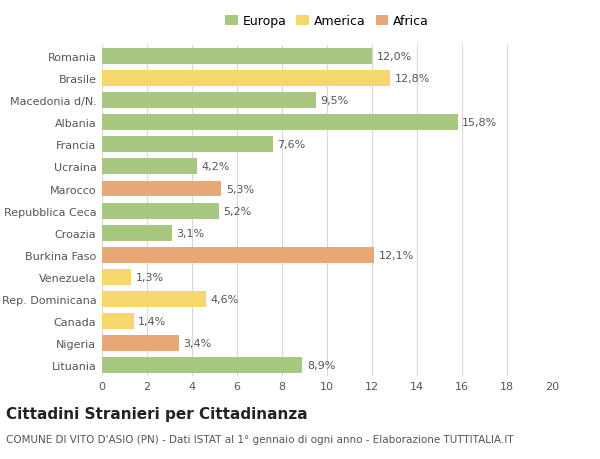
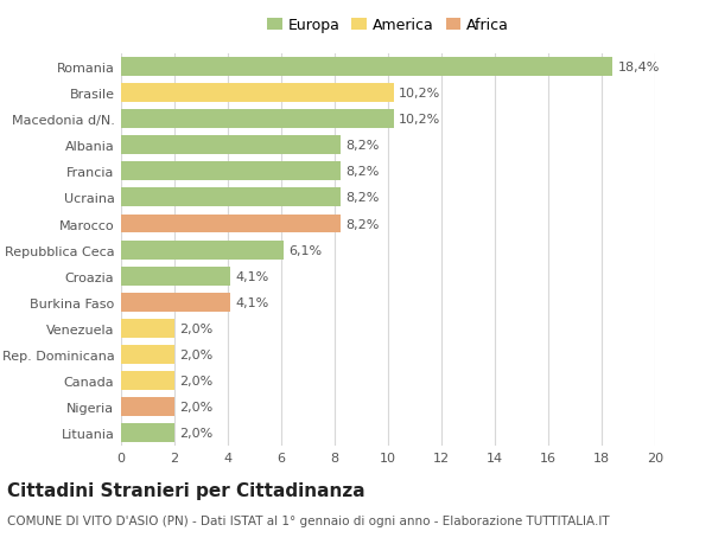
Romania: 12,0% -> 18,4%
Brasile: 12,8% -> 10,2%
Macedonia d/N.: 9,5% -> 10,2%
Albania: 15,8% -> 8,2%
Francia: 7,6% -> 8,2%
Ucraina: 4,2% -> 8,2%
Marocco: 5,3% -> 8,2%
Repubblica Ceca: 5,2% -> 6,1%
Croazia: 3,1% -> 4,1%
Burkina Faso: 12,1% -> 4,1%
Venezuela: 1,3% -> 2,0%
Rep. Dominicana: 4,6% -> 2,0%
Canada: 1,4% -> 2,0%
Nigeria: 3,4% -> 2,0%
Lituania: 8,9% -> 2,0%
